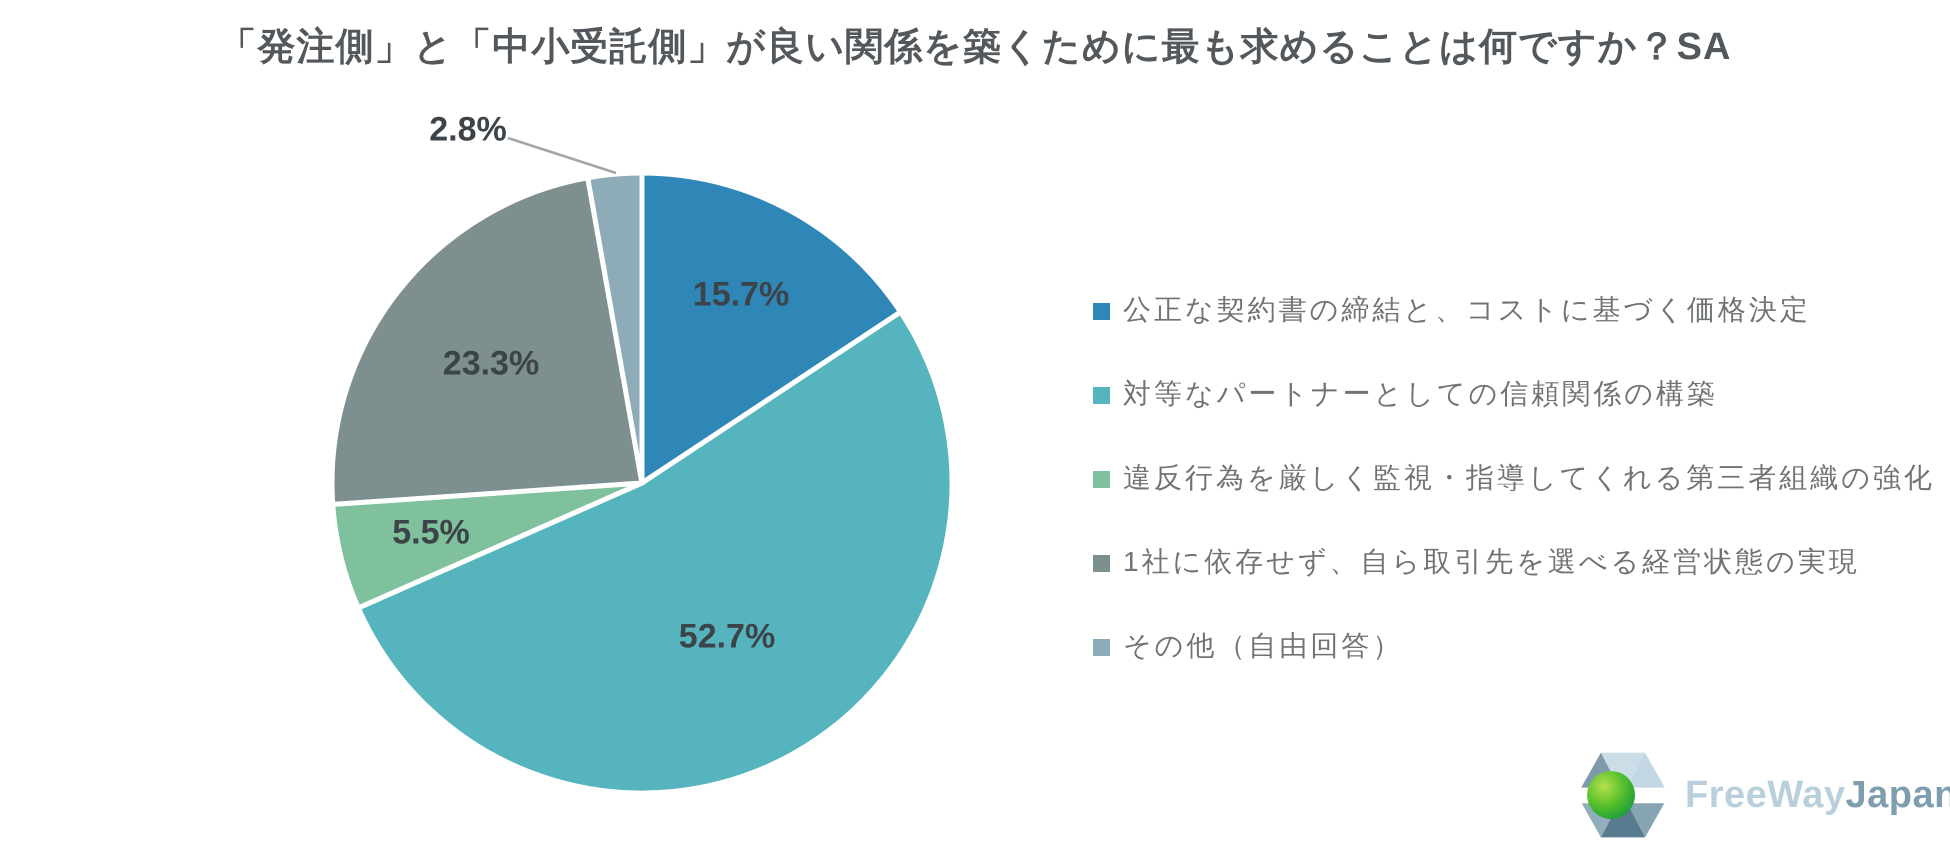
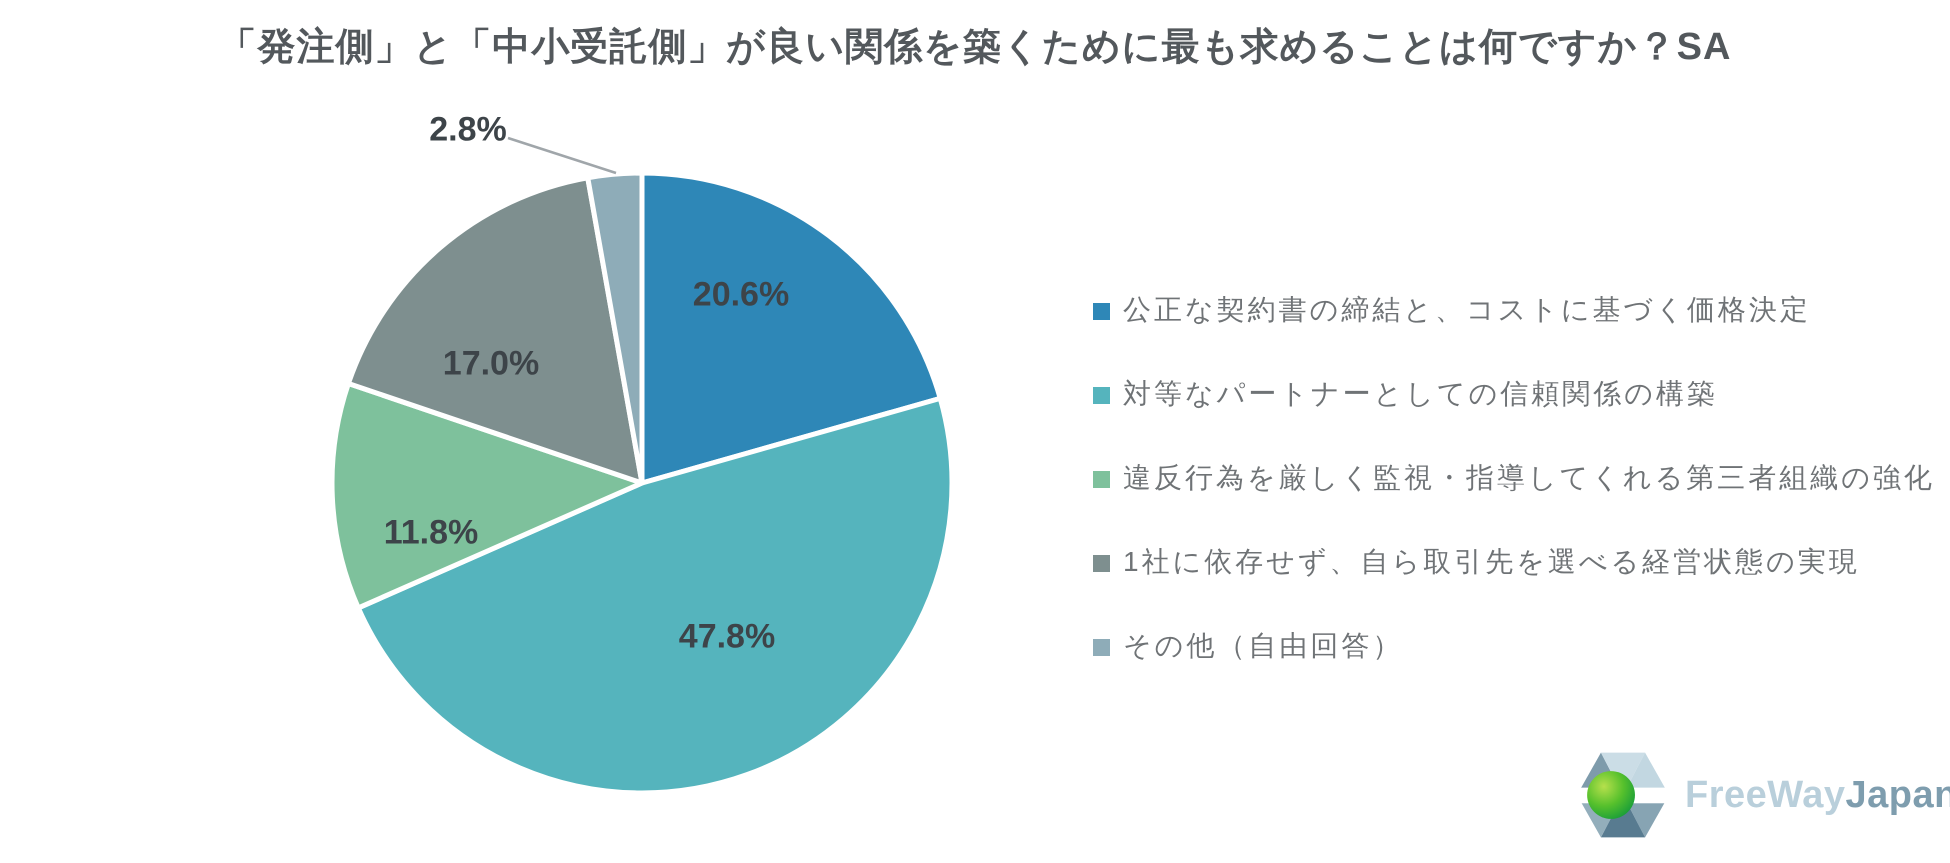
公正な契約書の締結と、コストに基づく価格決定: 15.7% -> 20.6%
対等なパートナーとしての信頼関係の構築: 52.7% -> 47.8%
違反行為を厳しく監視・指導してくれる第三者組織の強化: 5.5% -> 11.8%
1社に依存せず、自ら取引先を選べる経営状態の実現: 23.3% -> 17.0%
